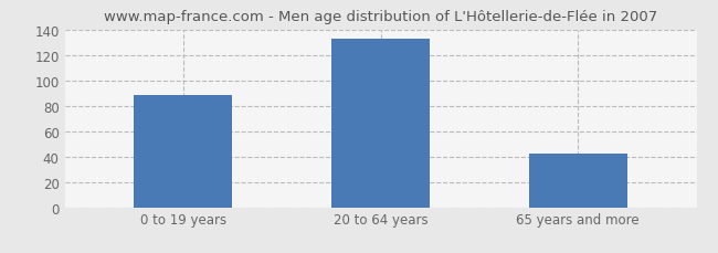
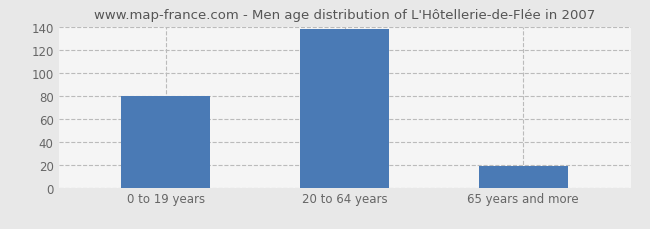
0 to 19 years: 88 -> 80
20 to 64 years: 133 -> 138
65 years and more: 42 -> 19
